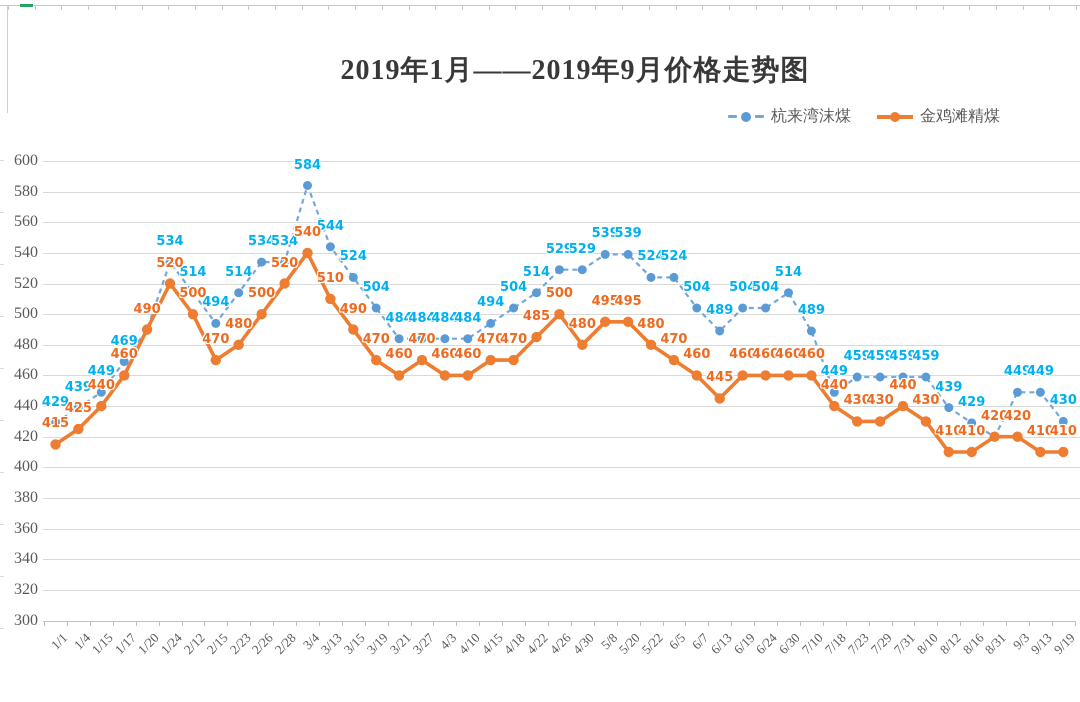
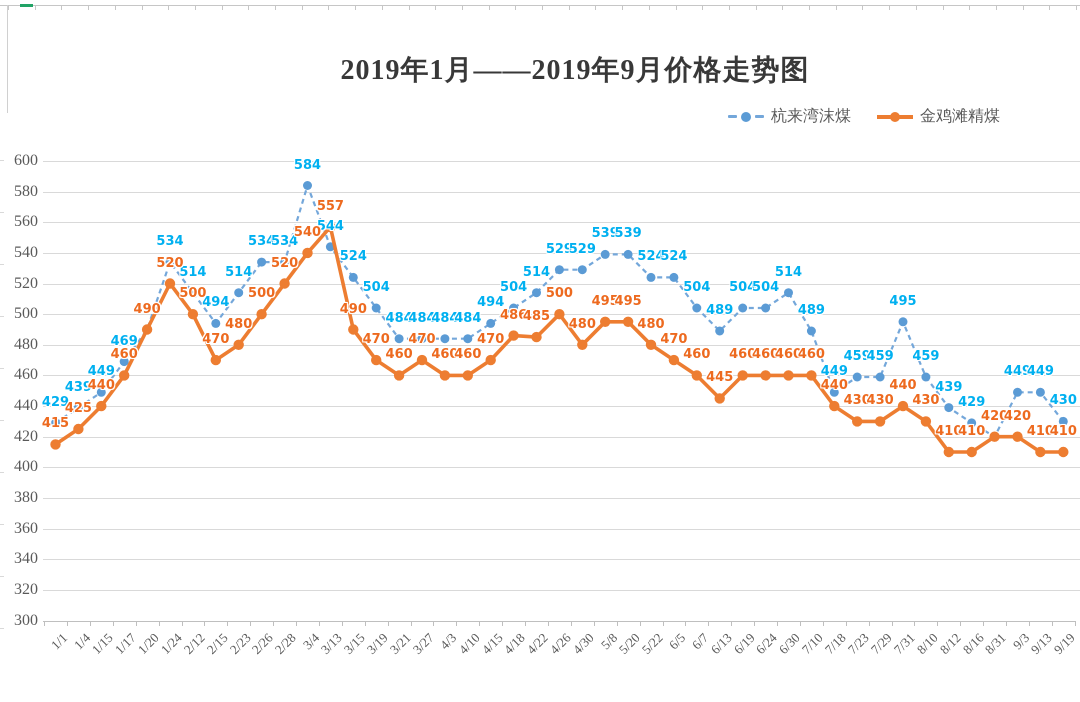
金鸡滩精煤/3/13: 510 -> 557
金鸡滩精煤/4/18: 470 -> 486
杭来湾沫煤/7/31: 459 -> 495
